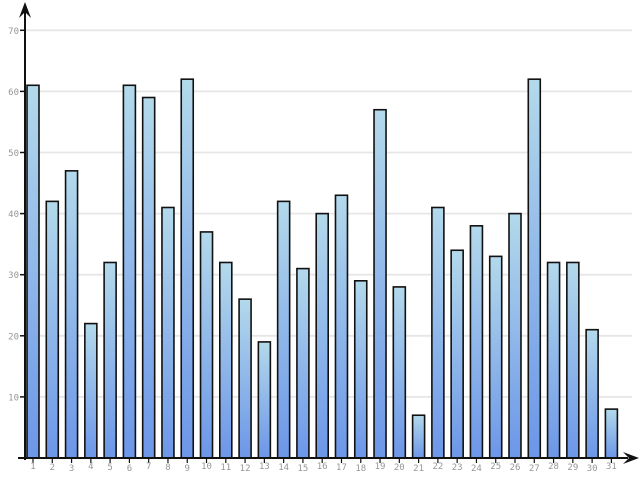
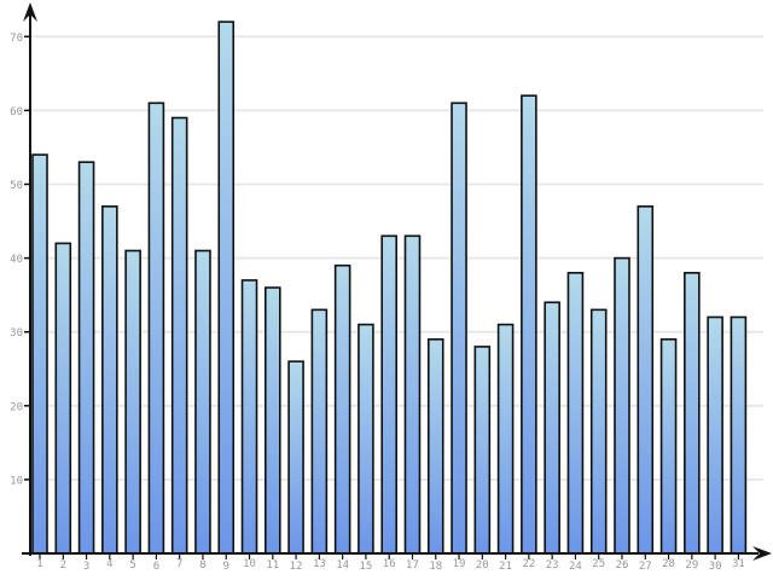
1: 61 -> 54
3: 47 -> 53
4: 22 -> 47
5: 32 -> 41
9: 62 -> 72
11: 32 -> 36
13: 19 -> 33
14: 42 -> 39
16: 40 -> 43
19: 57 -> 61
21: 7 -> 31
22: 41 -> 62
27: 62 -> 47
28: 32 -> 29
29: 32 -> 38
30: 21 -> 32
31: 8 -> 32
